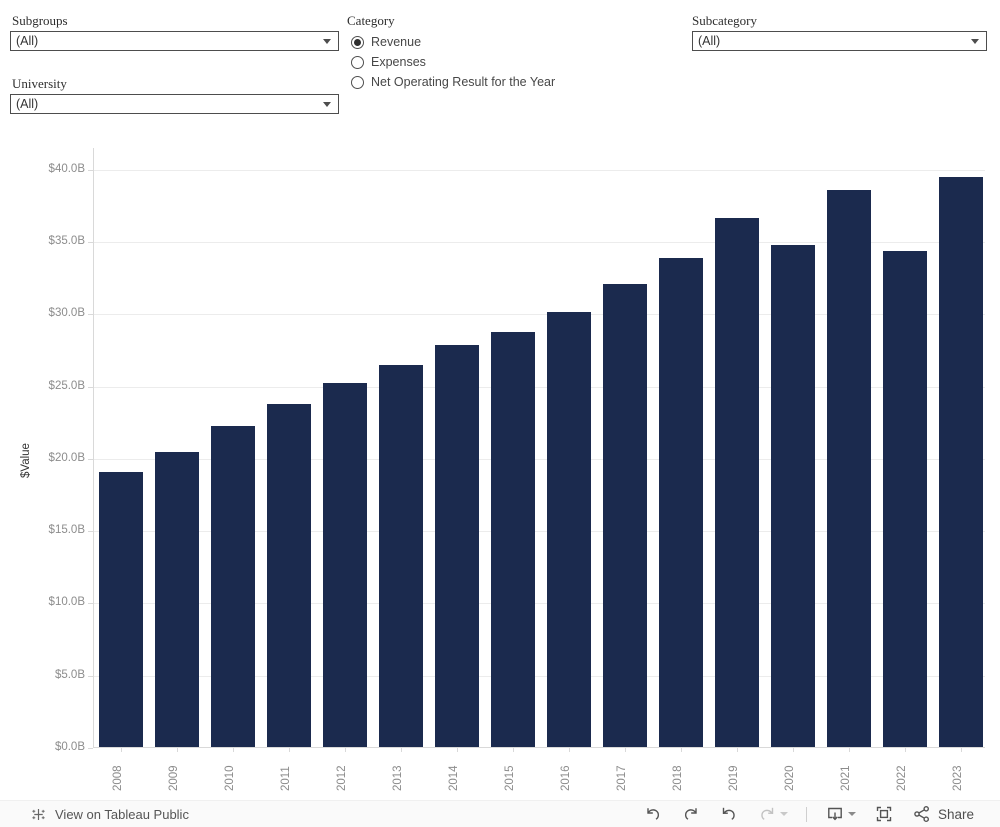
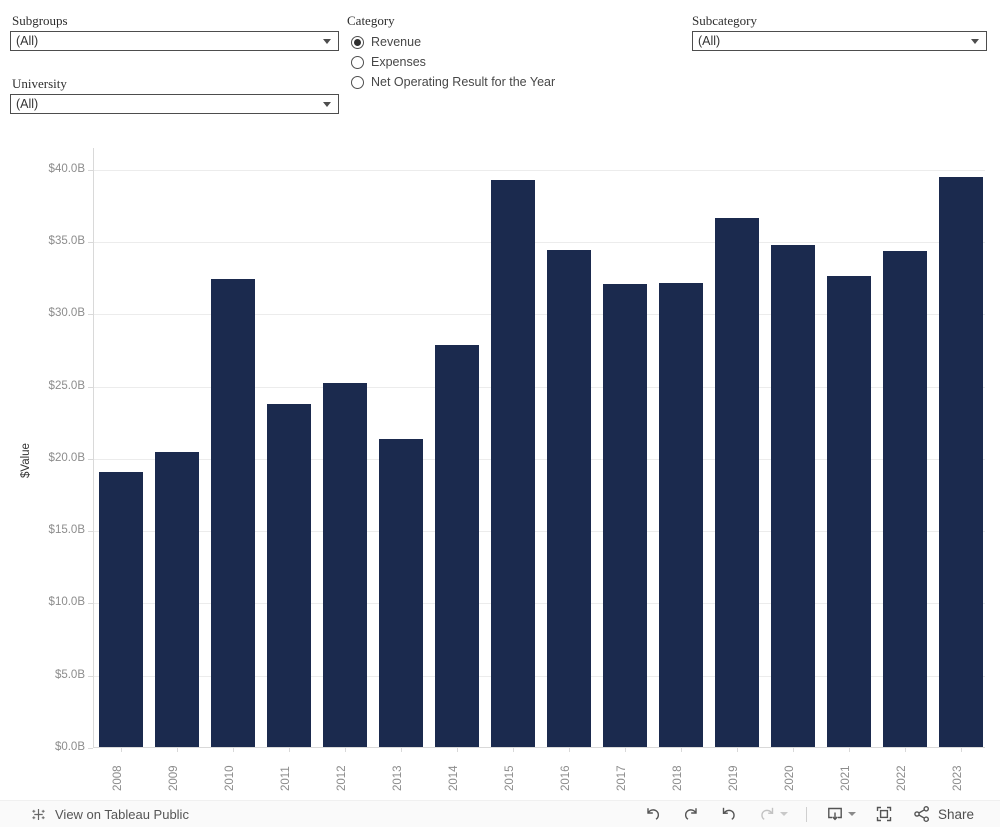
2010: $22.2B -> $32.4B
2013: $26.4B -> $21.3B
2015: $28.7B -> $39.2B
2016: $30.1B -> $34.4B
2018: $33.8B -> $32.1B
2021: $38.5B -> $32.6B
